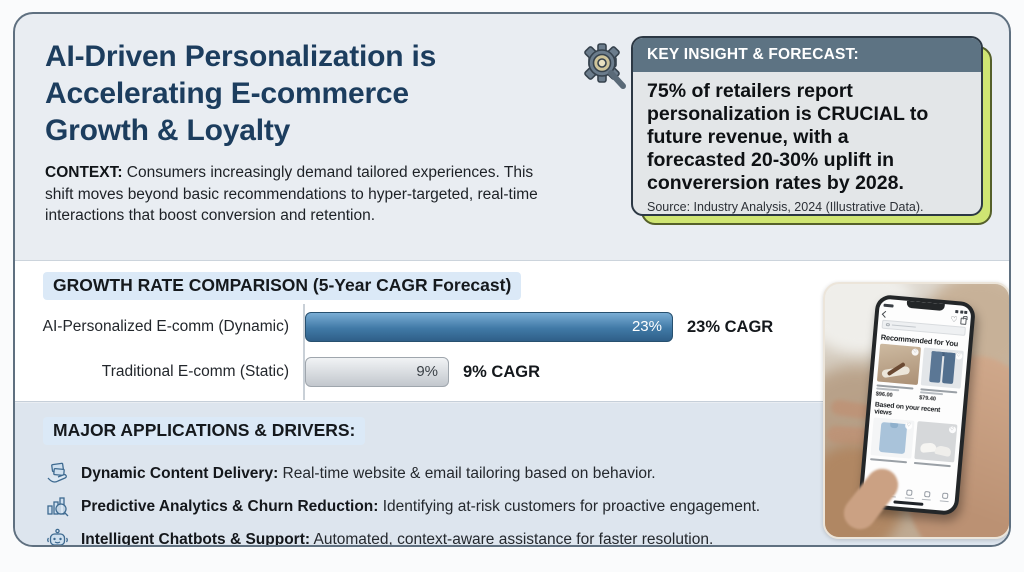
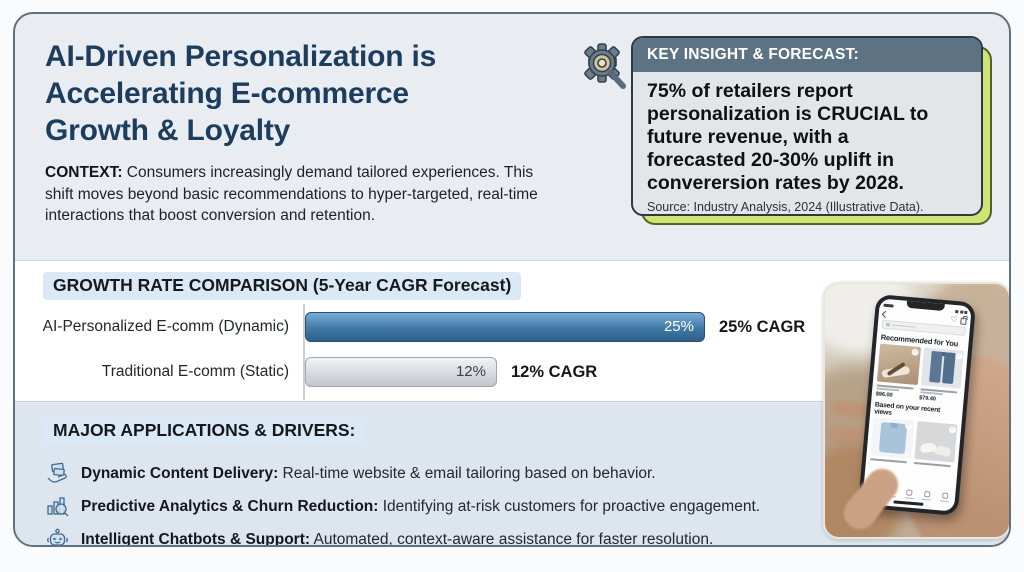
AI-Personalized E-comm (Dynamic): 23% -> 25%
Traditional E-comm (Static): 9% -> 12%
